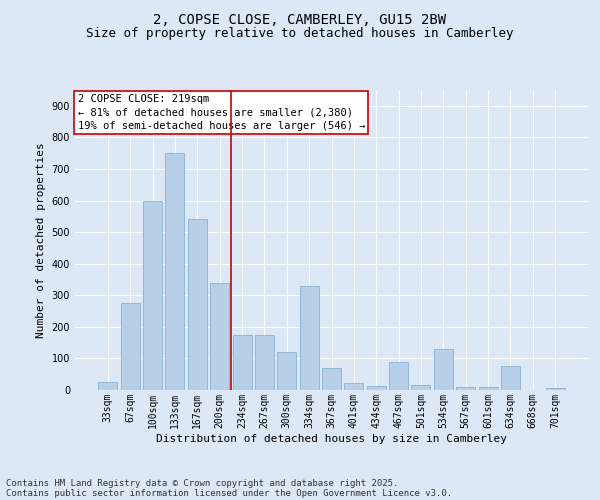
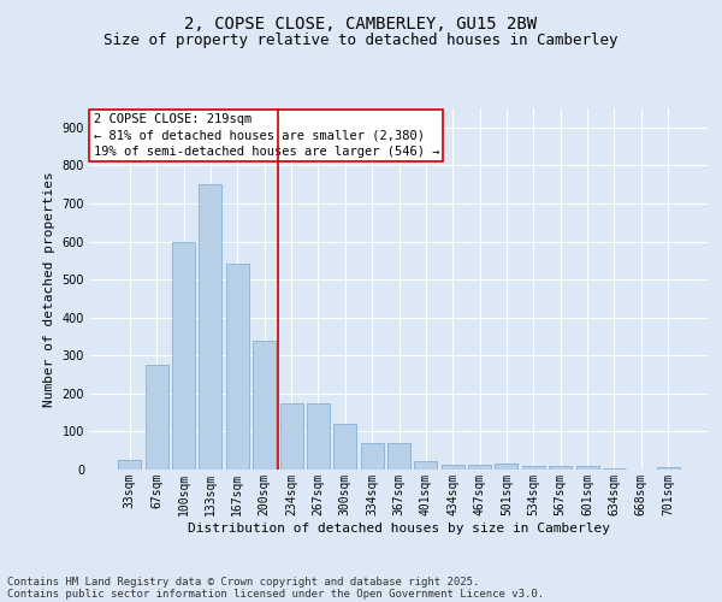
334sqm: 330 -> 70
467sqm: 90 -> 12
534sqm: 130 -> 10
634sqm: 75 -> 3
